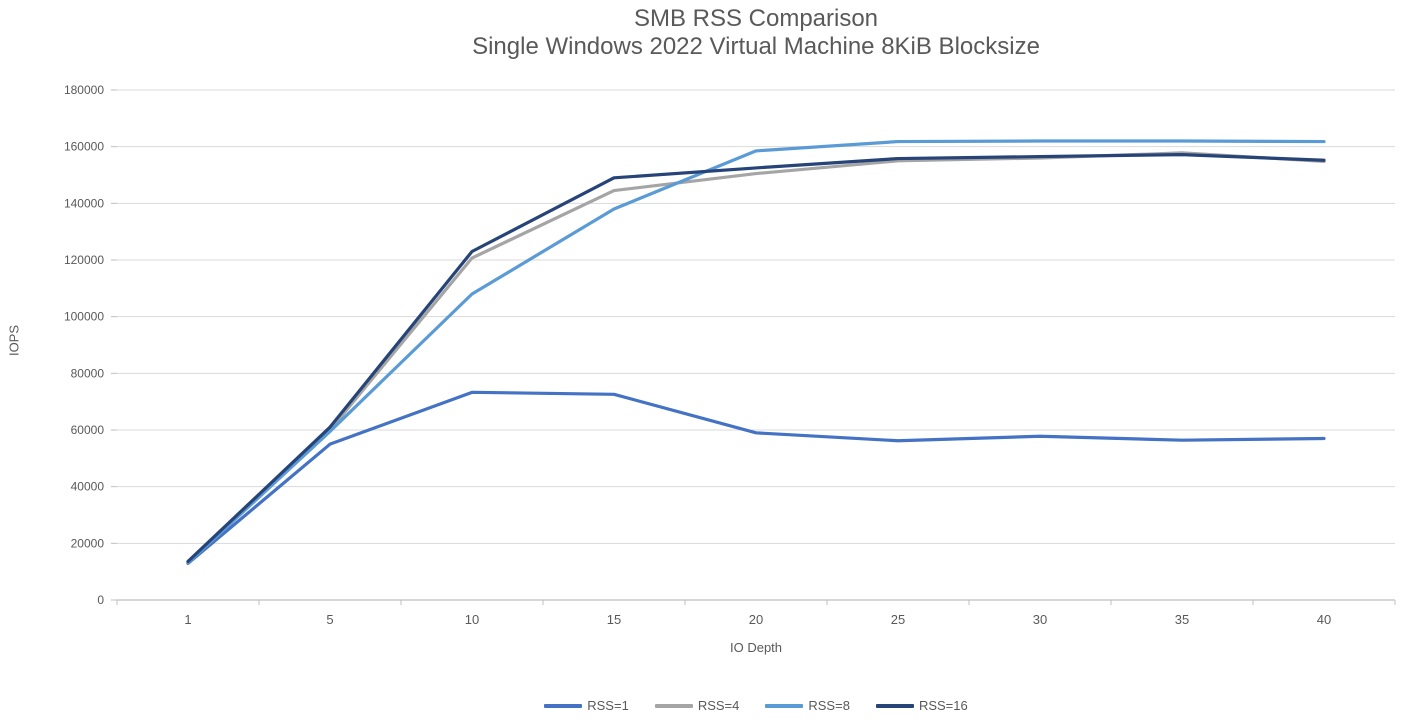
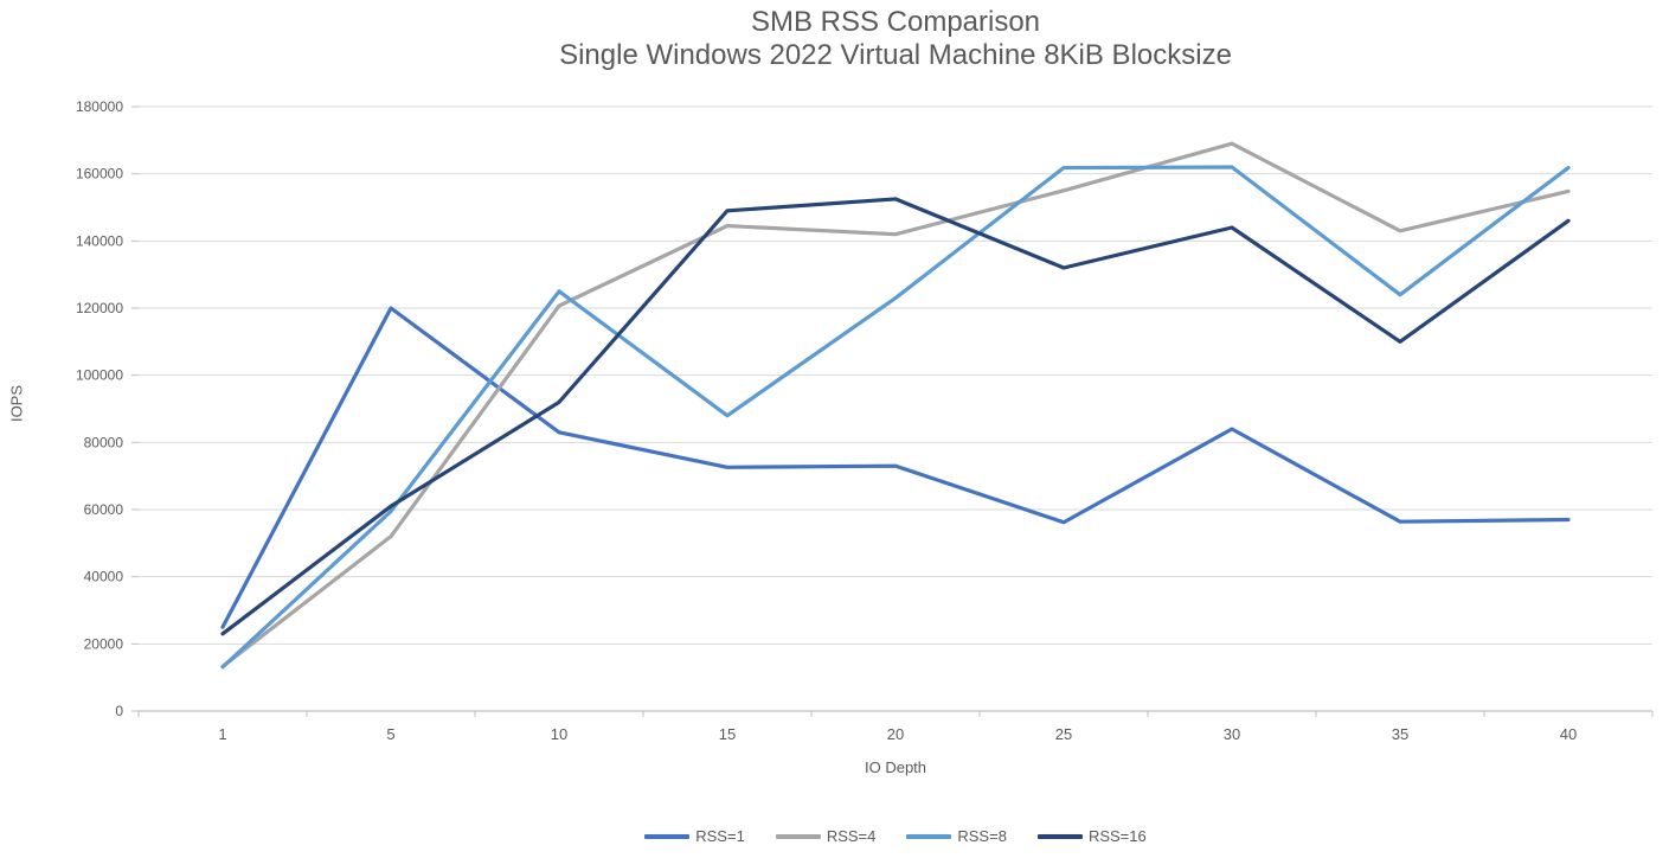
RSS=1/1: 13000 -> 25000
RSS=16/1: 14000 -> 23000
RSS=1/5: 55000 -> 120000
RSS=4/5: 60000 -> 52000
RSS=1/10: 73000 -> 83000
RSS=8/10: 108000 -> 125000
RSS=16/10: 123000 -> 92000
RSS=8/15: 138000 -> 88000
RSS=1/20: 59000 -> 73000
RSS=4/20: 150000 -> 142000
RSS=8/20: 158000 -> 123000
RSS=16/25: 156000 -> 132000
RSS=1/30: 58000 -> 84000
RSS=4/30: 156000 -> 169000
RSS=16/30: 156000 -> 144000
RSS=4/35: 158000 -> 143000
RSS=8/35: 162000 -> 124000
RSS=16/35: 157000 -> 110000
RSS=16/40: 155000 -> 146000
